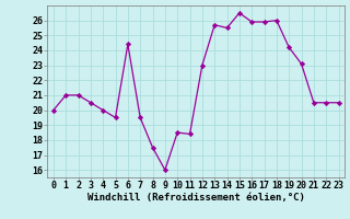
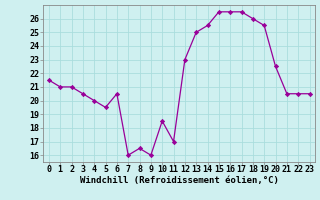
0: 20.0 -> 21.5
6: 24.4 -> 20.5
7: 19.5 -> 16.0
8: 17.5 -> 16.5
11: 18.4 -> 17.0
13: 25.7 -> 25.0
16: 25.9 -> 26.5
17: 25.9 -> 26.5
19: 24.2 -> 25.5
20: 23.1 -> 22.5
